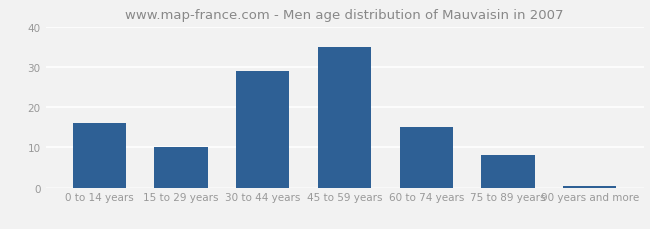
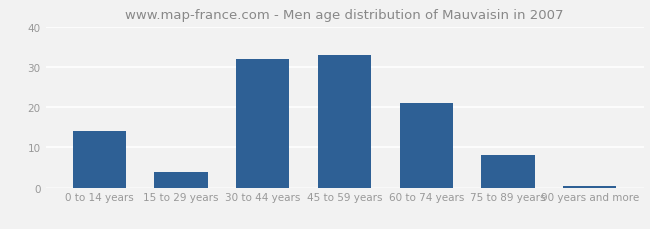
0 to 14 years: 16.0 -> 14.0
15 to 29 years: 10.0 -> 4.0
30 to 44 years: 29.0 -> 32.0
45 to 59 years: 35.0 -> 33.0
60 to 74 years: 15.0 -> 21.0
